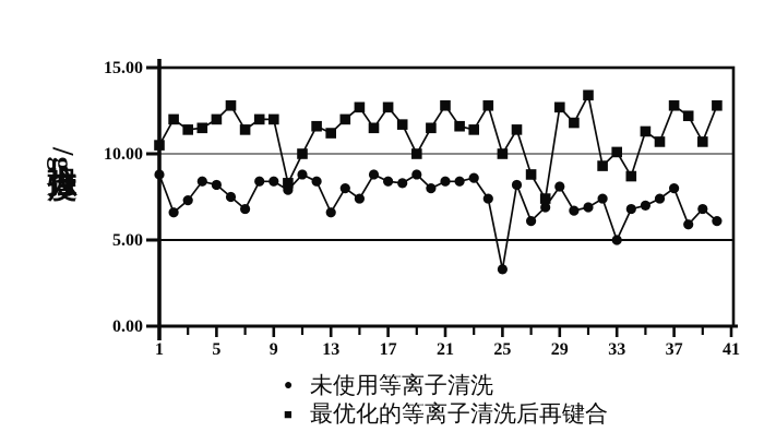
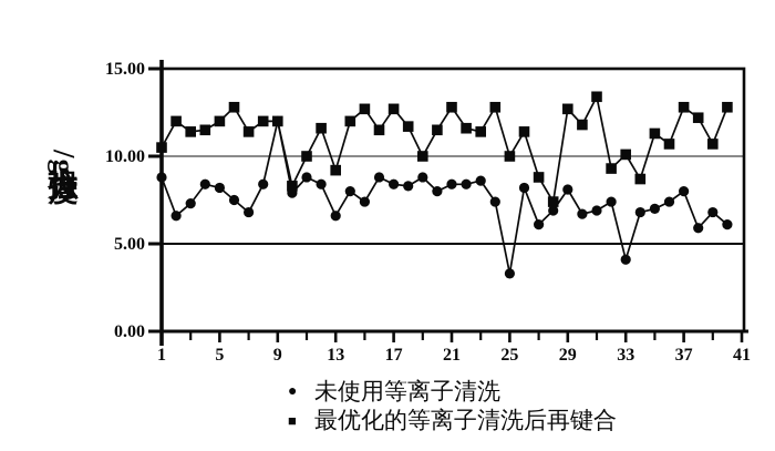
未使用等离子清洗/9: 8.4 -> 12.0
最优化的等离子清洗后再键合/13: 11.2 -> 9.2
未使用等离子清洗/33: 5.0 -> 4.1
